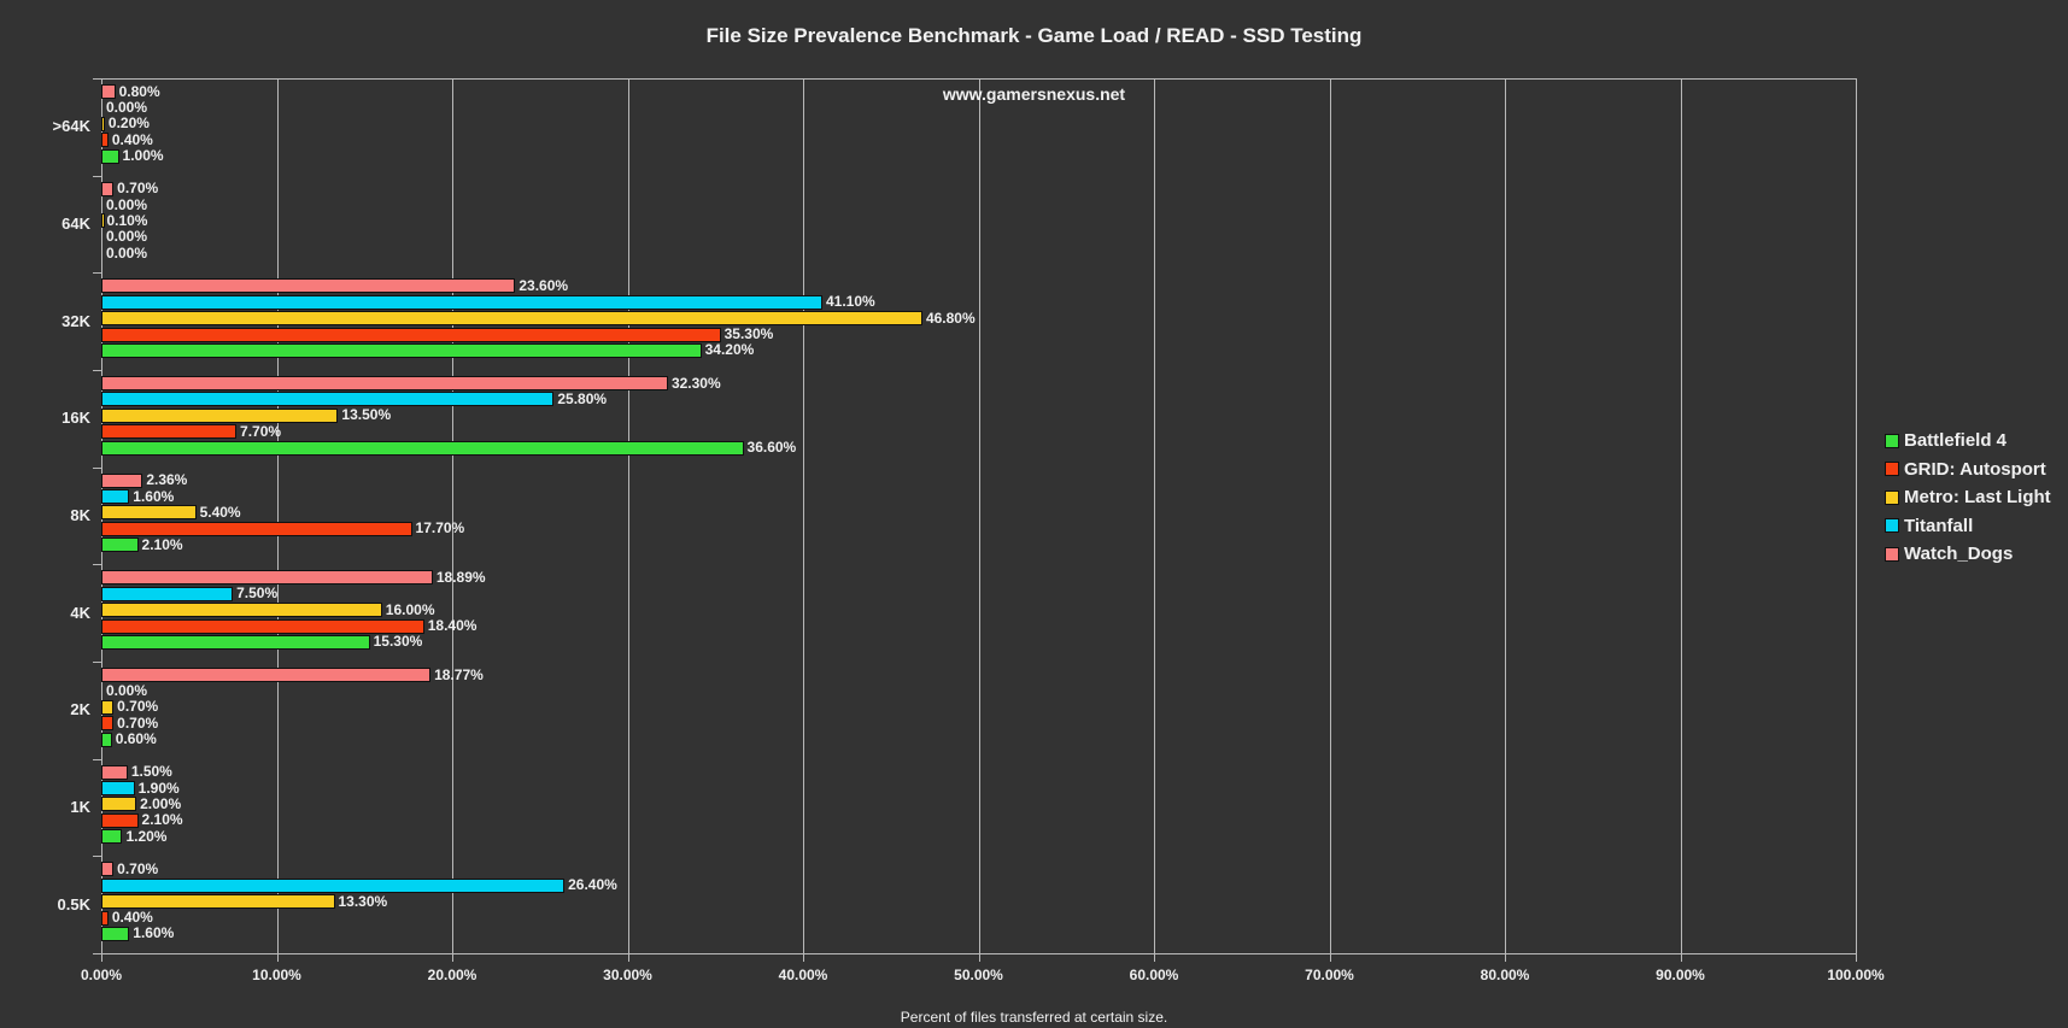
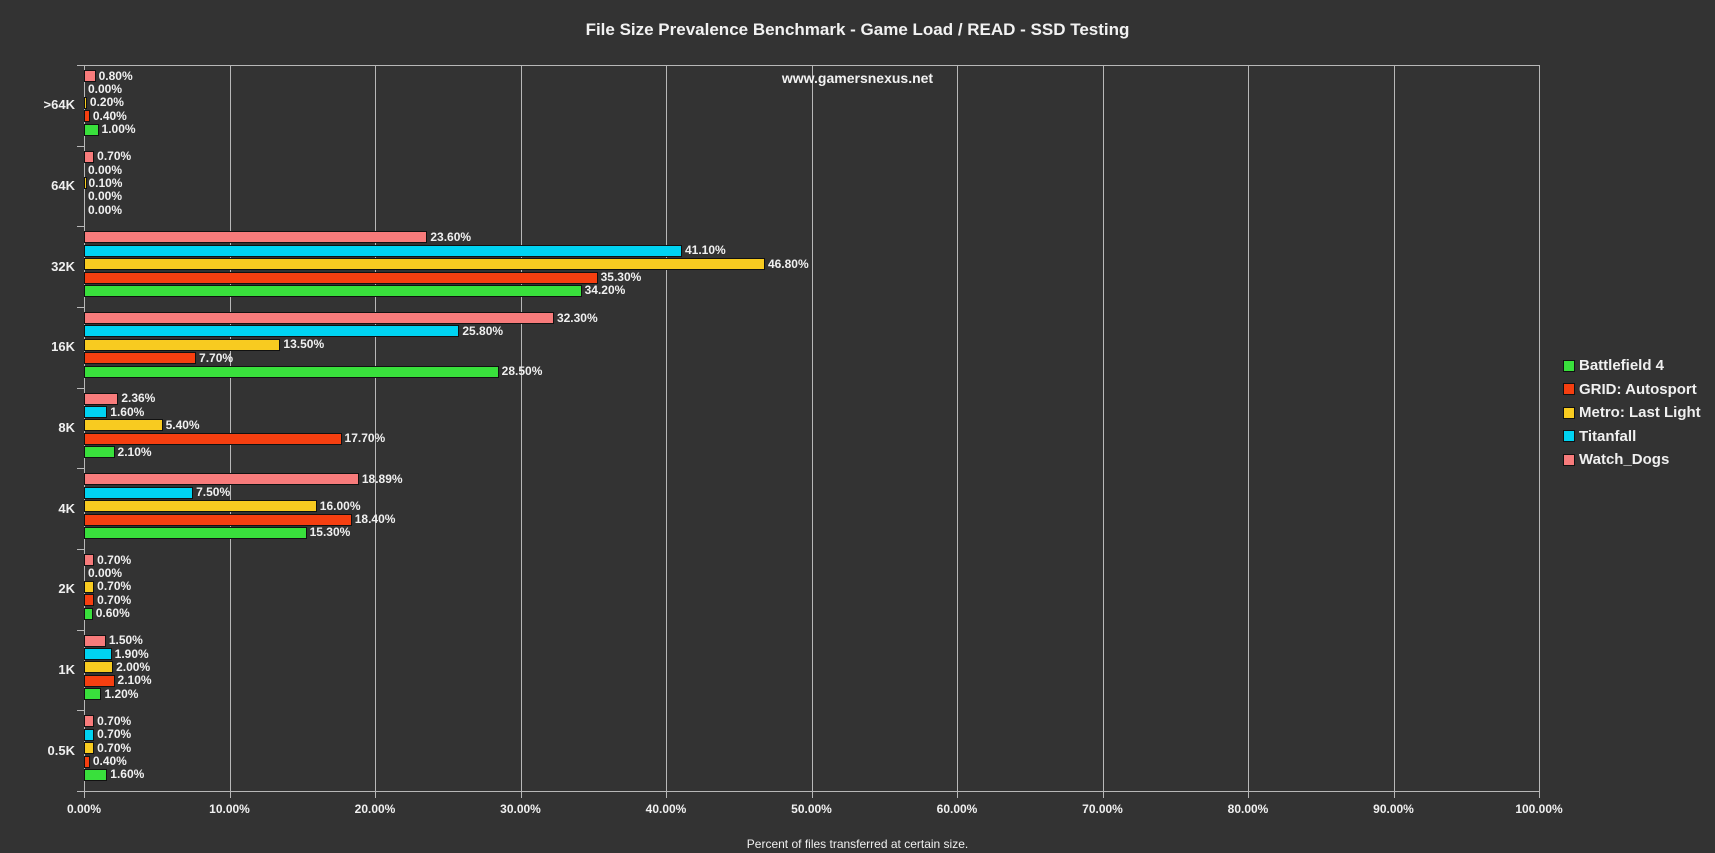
Battlefield 4/16K: 36.60% -> 28.50%
Watch_Dogs/2K: 18.77% -> 0.70%
Metro: Last Light/0.5K: 13.30% -> 0.70%
Titanfall/0.5K: 26.40% -> 0.70%
